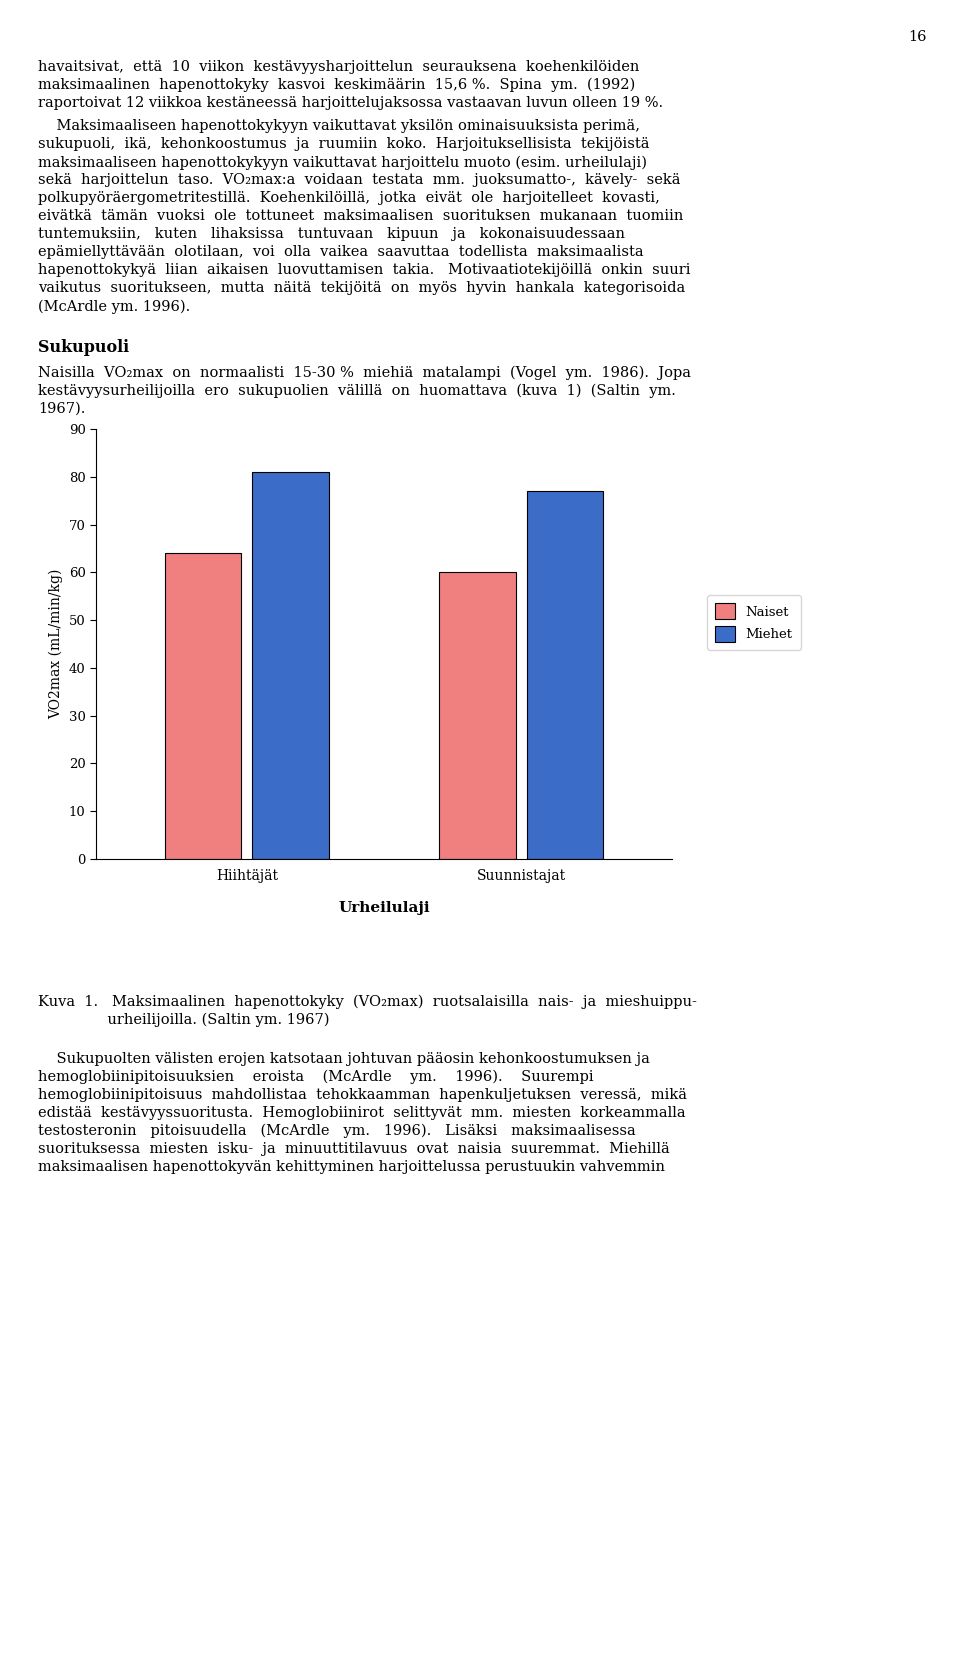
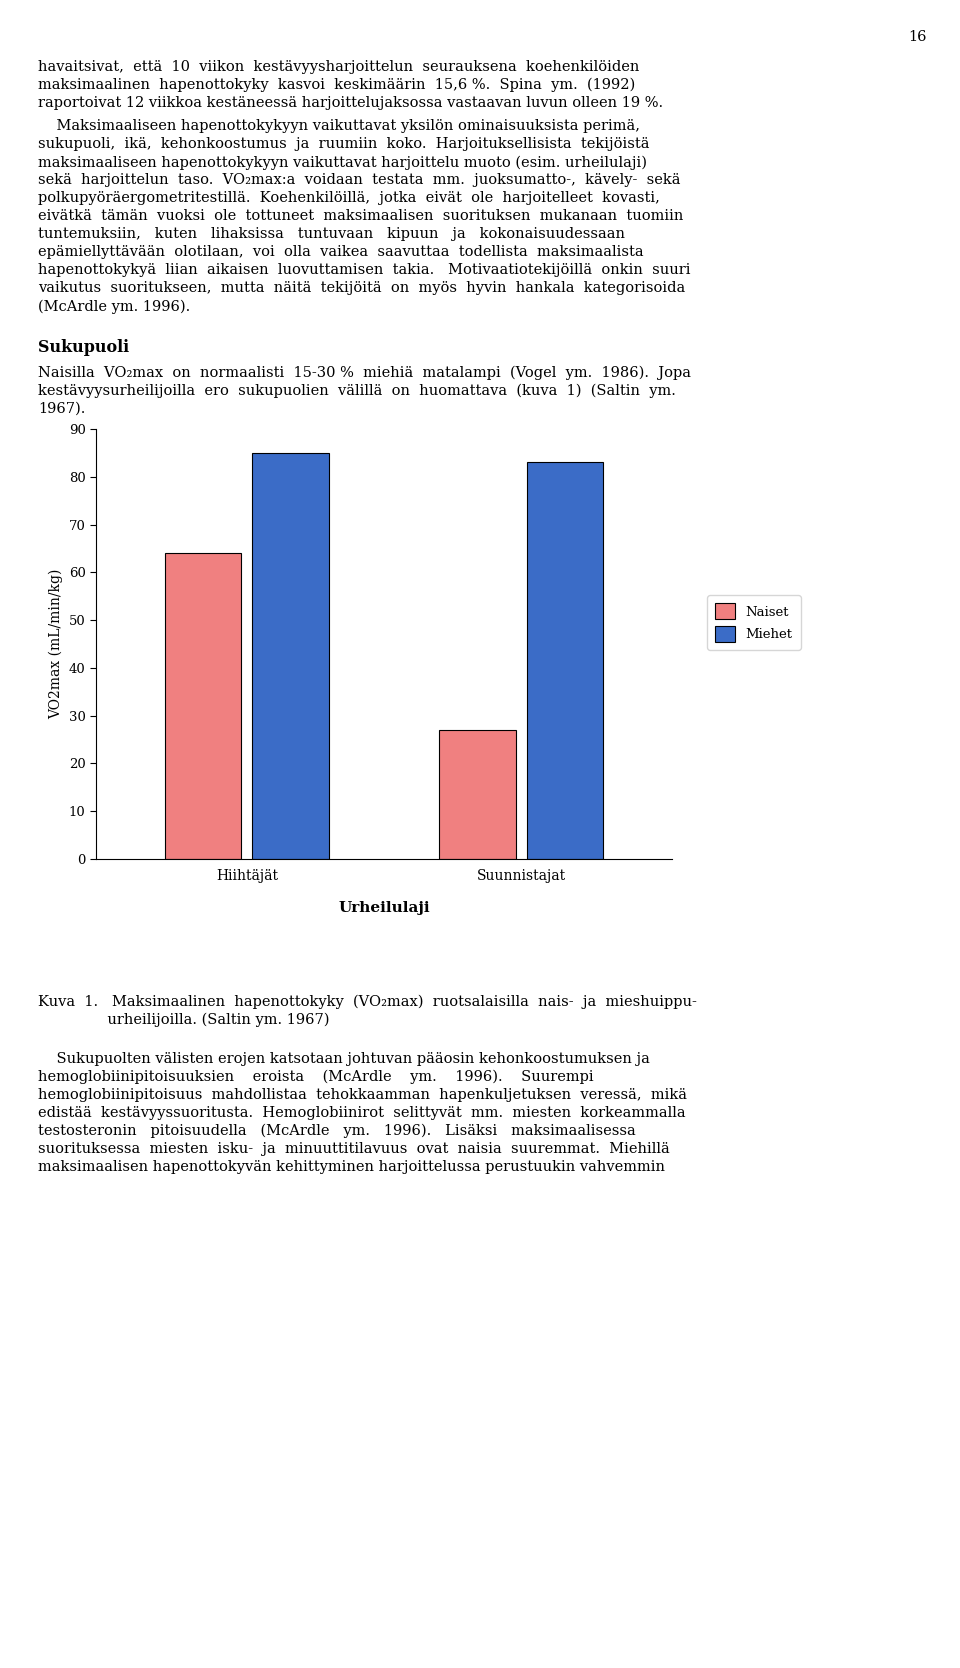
Miehet/Hiihtäjät: 81 -> 85
Naiset/Suunnistajat: 60 -> 27
Miehet/Suunnistajat: 77 -> 83
